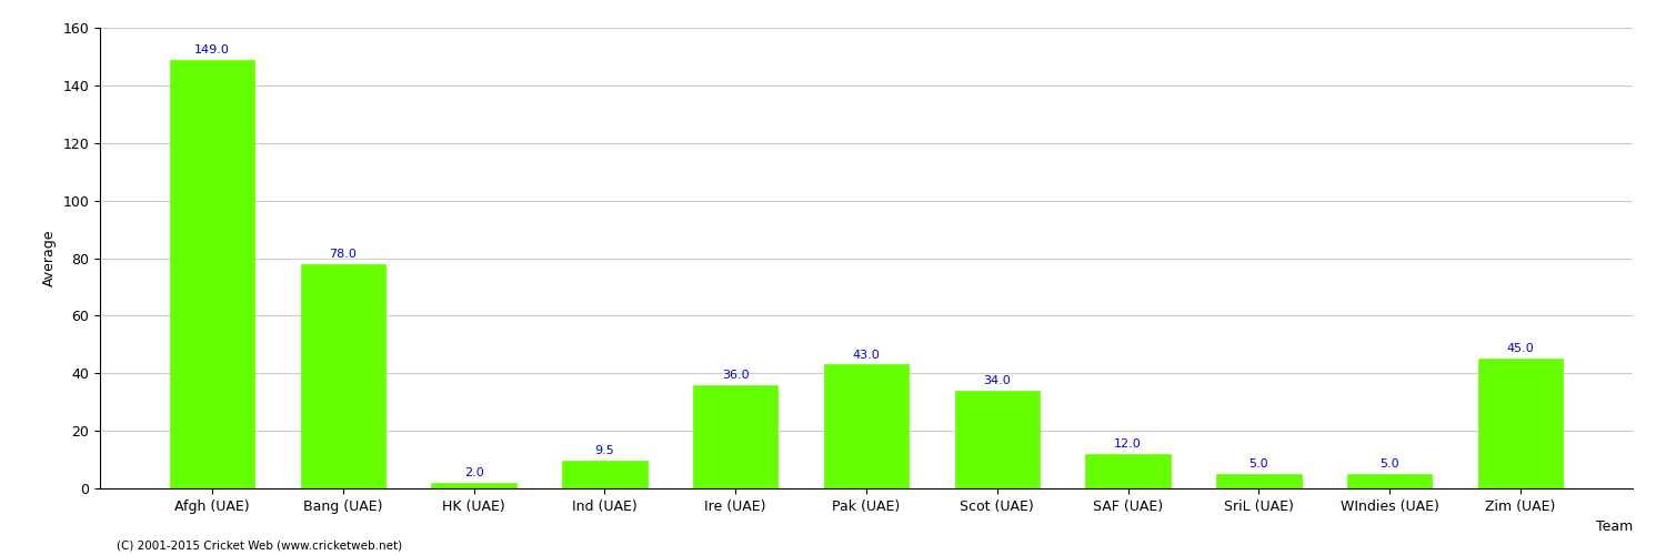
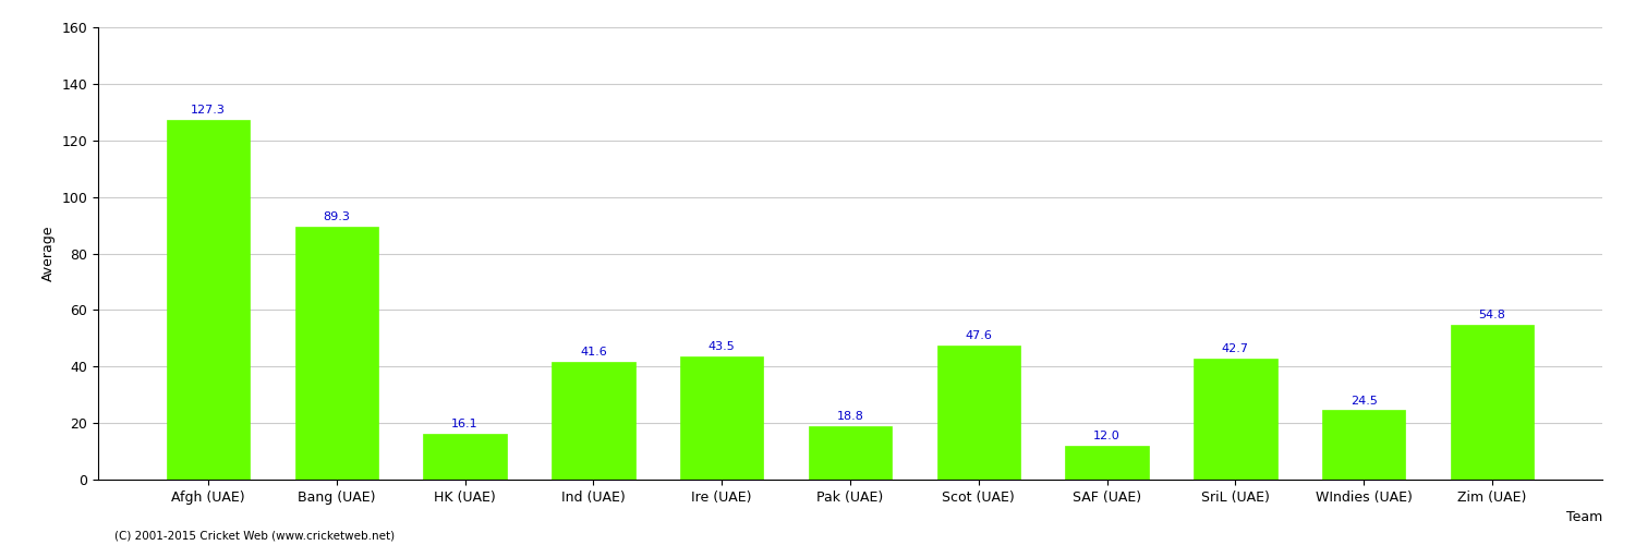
Afgh (UAE): 149.0 -> 127.3
Bang (UAE): 78.0 -> 89.3
HK (UAE): 2.0 -> 16.1
Ind (UAE): 9.5 -> 41.6
Ire (UAE): 36.0 -> 43.5
Pak (UAE): 43.0 -> 18.8
Scot (UAE): 34.0 -> 47.6
SriL (UAE): 5.0 -> 42.7
WIndies (UAE): 5.0 -> 24.5
Zim (UAE): 45.0 -> 54.8
